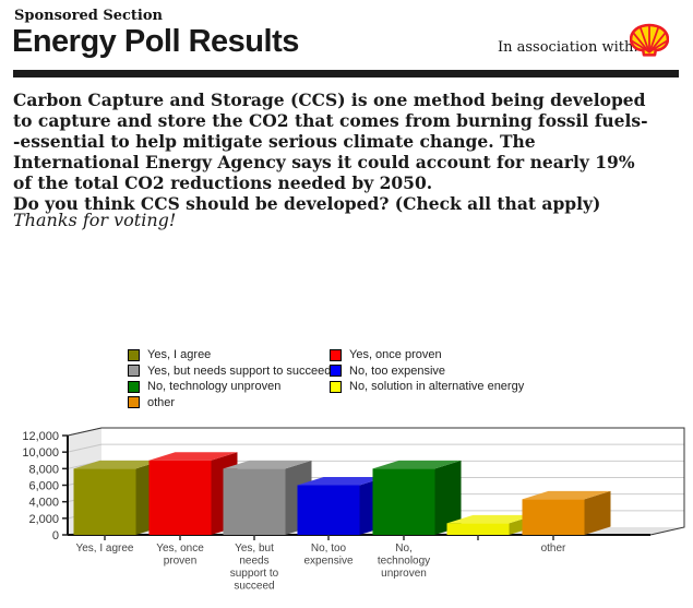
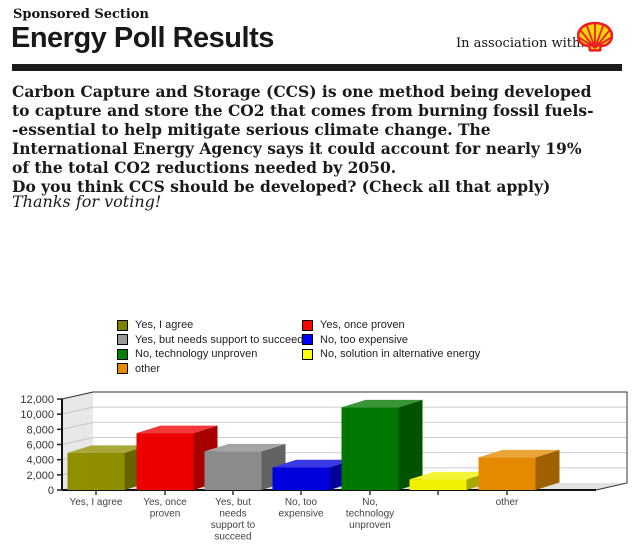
Yes, I agree: 8000 -> 5000
Yes, once proven: 9000 -> 8000
Yes, but needs support to succeed: 8000 -> 5000
No, too expensive: 6000 -> 3000
No, technology unproven: 8000 -> 11000
